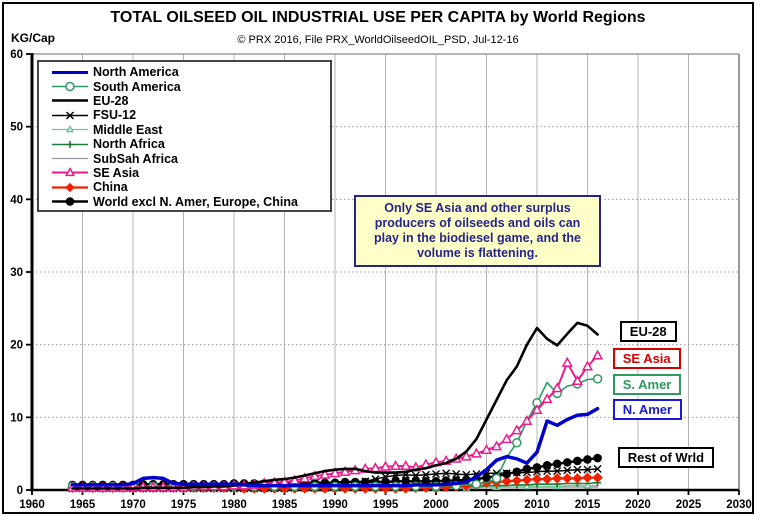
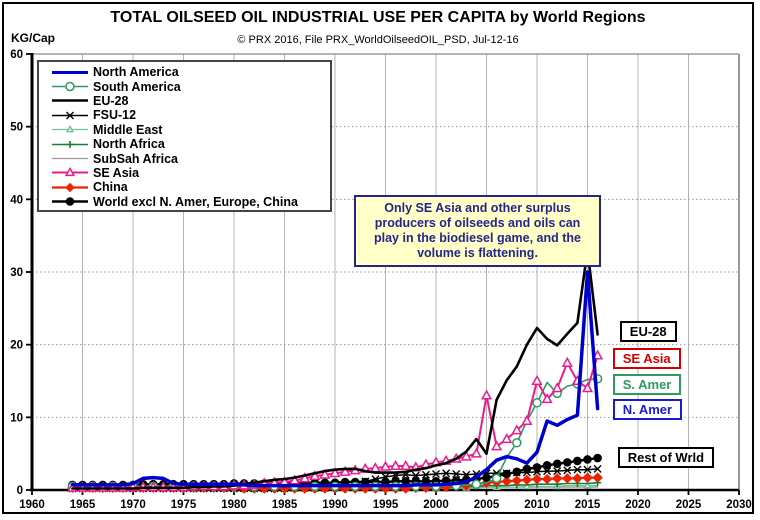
EU-28/2005: 10 -> 5
SE Asia/2005: 6 -> 13
SE Asia/2010: 11 -> 15
North America/2015: 10 -> 30
EU-28/2015: 23 -> 33
SE Asia/2015: 17 -> 14
